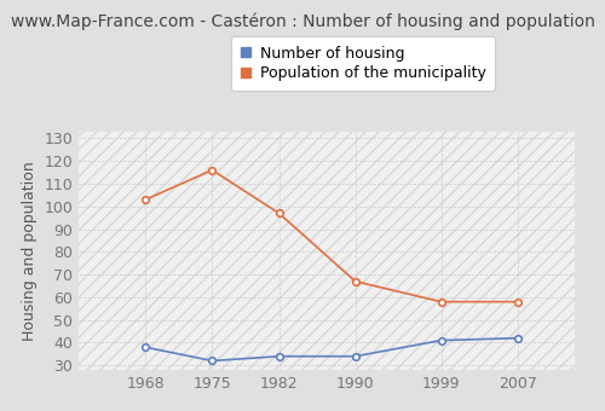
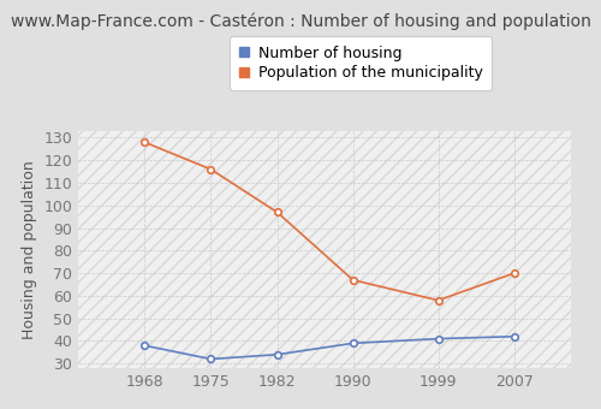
Population of the municipality/1968: 103 -> 128
Number of housing/1990: 34 -> 39
Population of the municipality/2007: 58 -> 70
